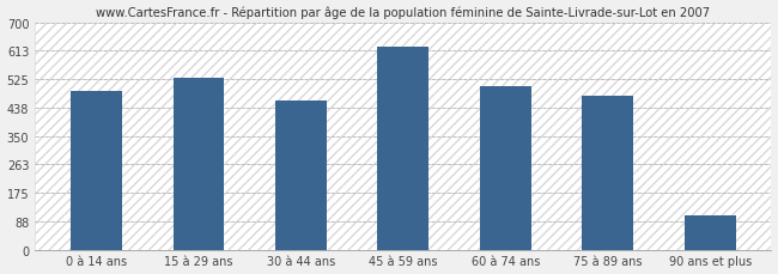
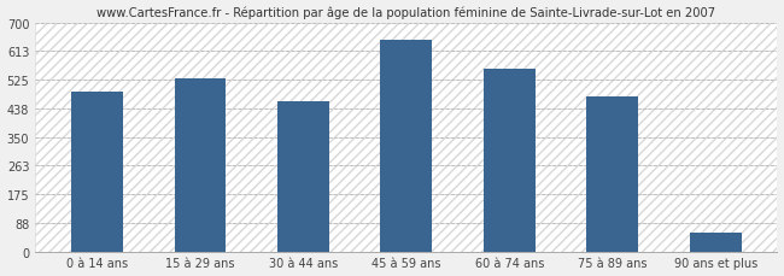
45 à 59 ans: 625 -> 648
60 à 74 ans: 505 -> 558
90 ans et plus: 105 -> 58
